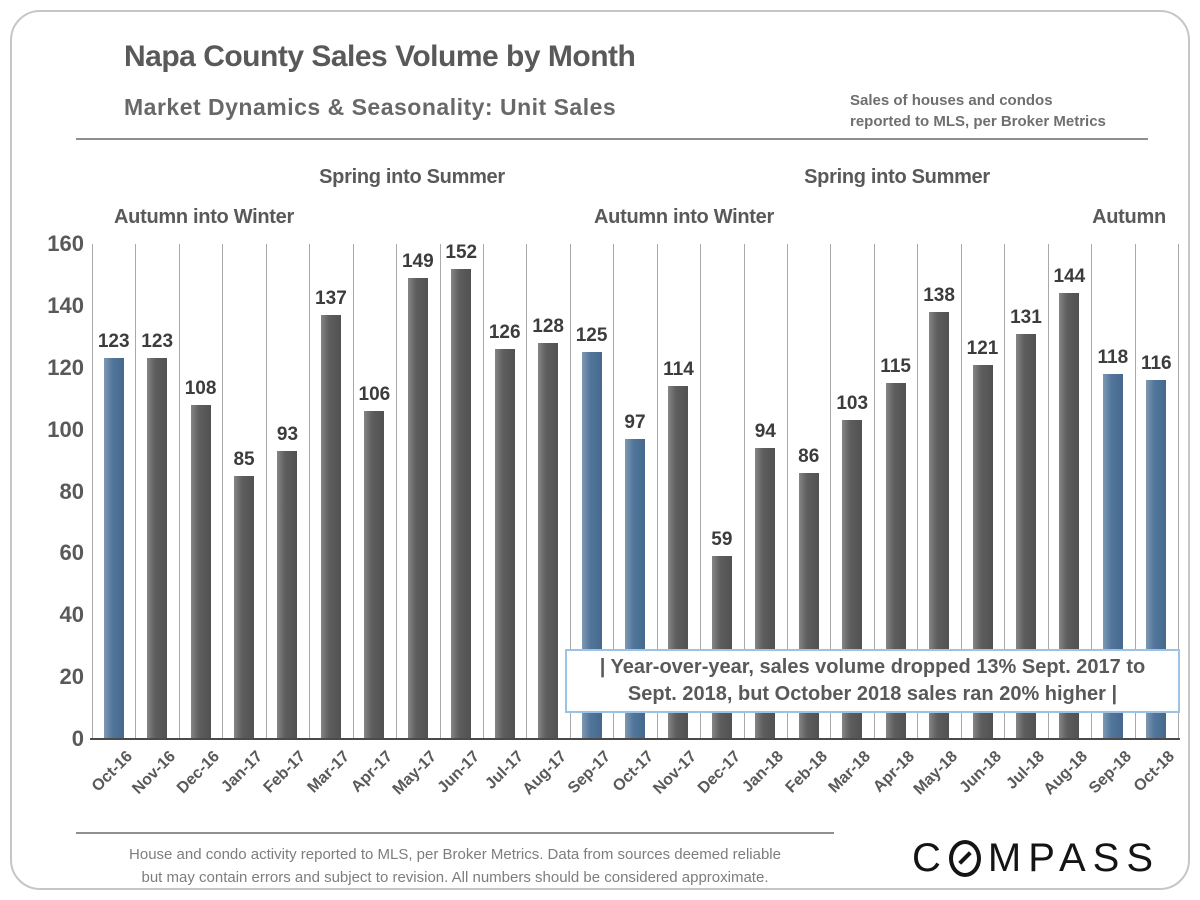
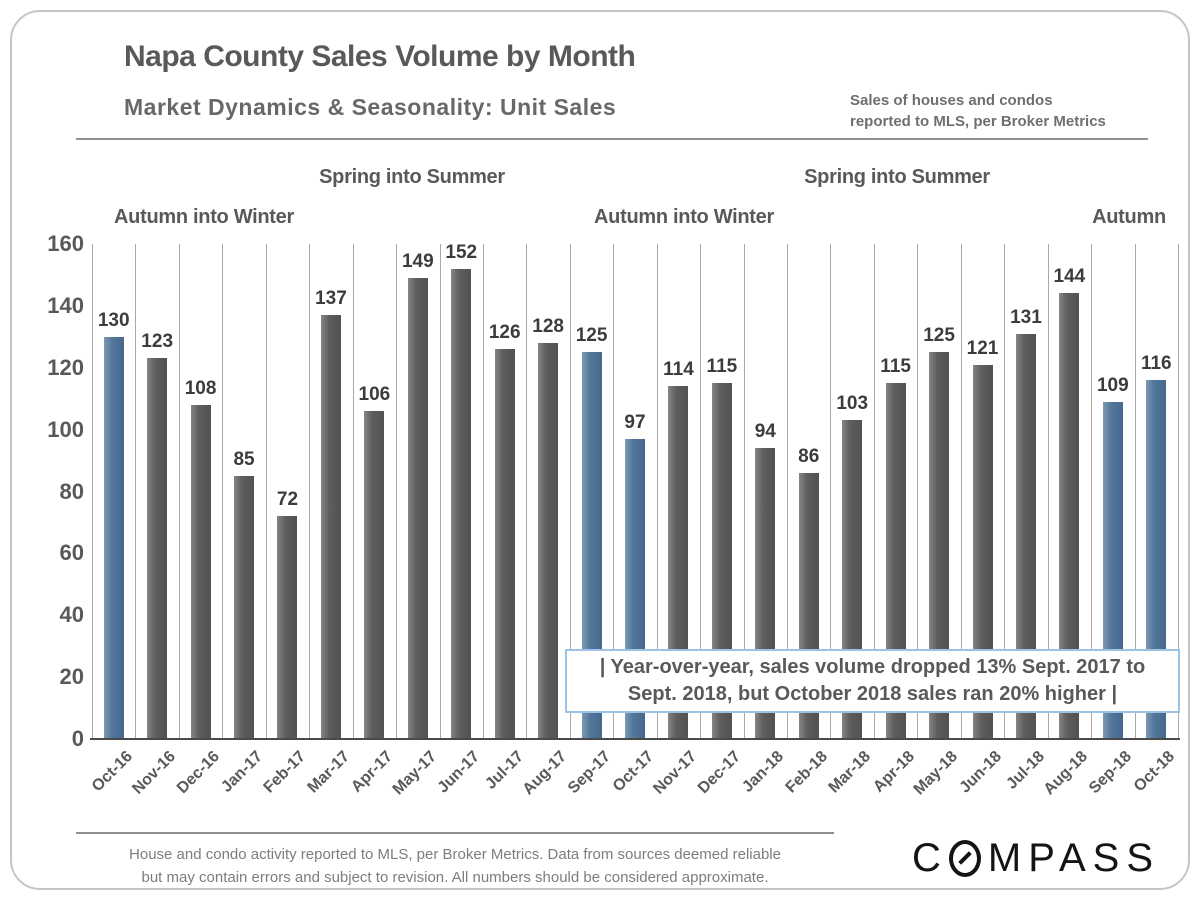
Oct-16: 123 -> 130
Feb-17: 93 -> 72
Dec-17: 59 -> 115
May-18: 138 -> 125
Sep-18: 118 -> 109
